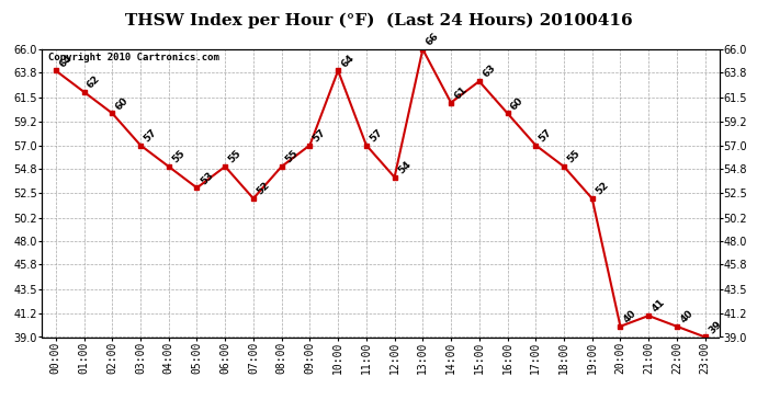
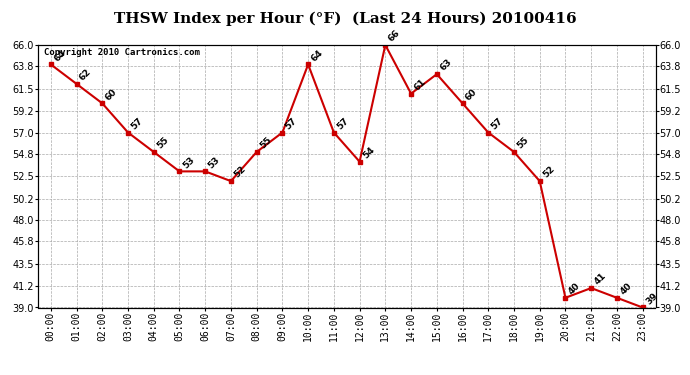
06:00: 55 -> 53
